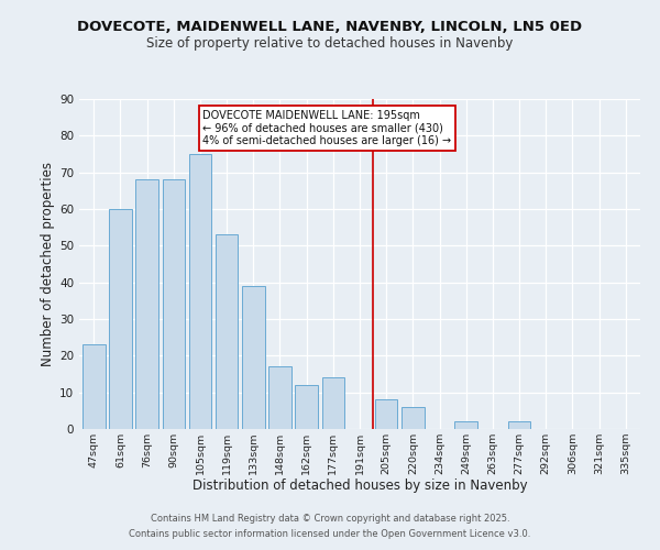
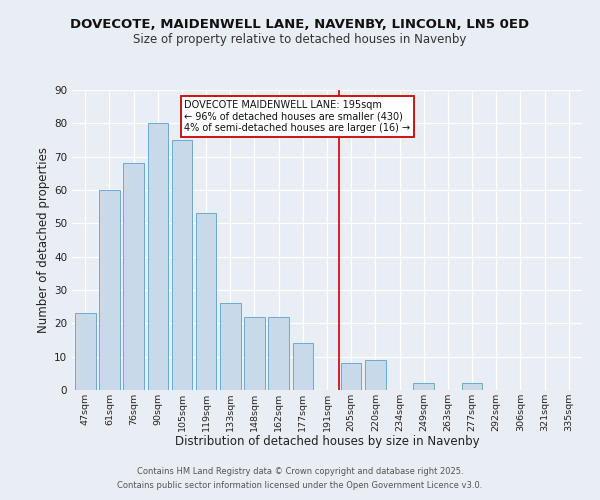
90sqm: 68 -> 80
133sqm: 39 -> 26
148sqm: 17 -> 22
162sqm: 12 -> 22
220sqm: 6 -> 9
